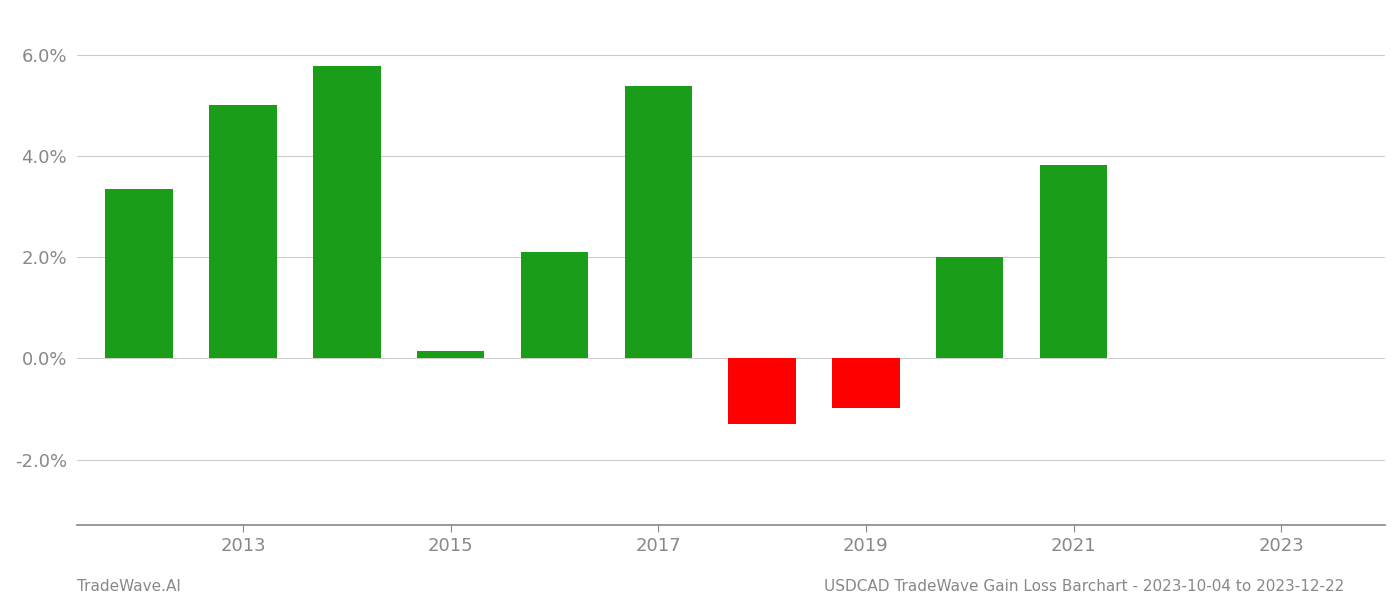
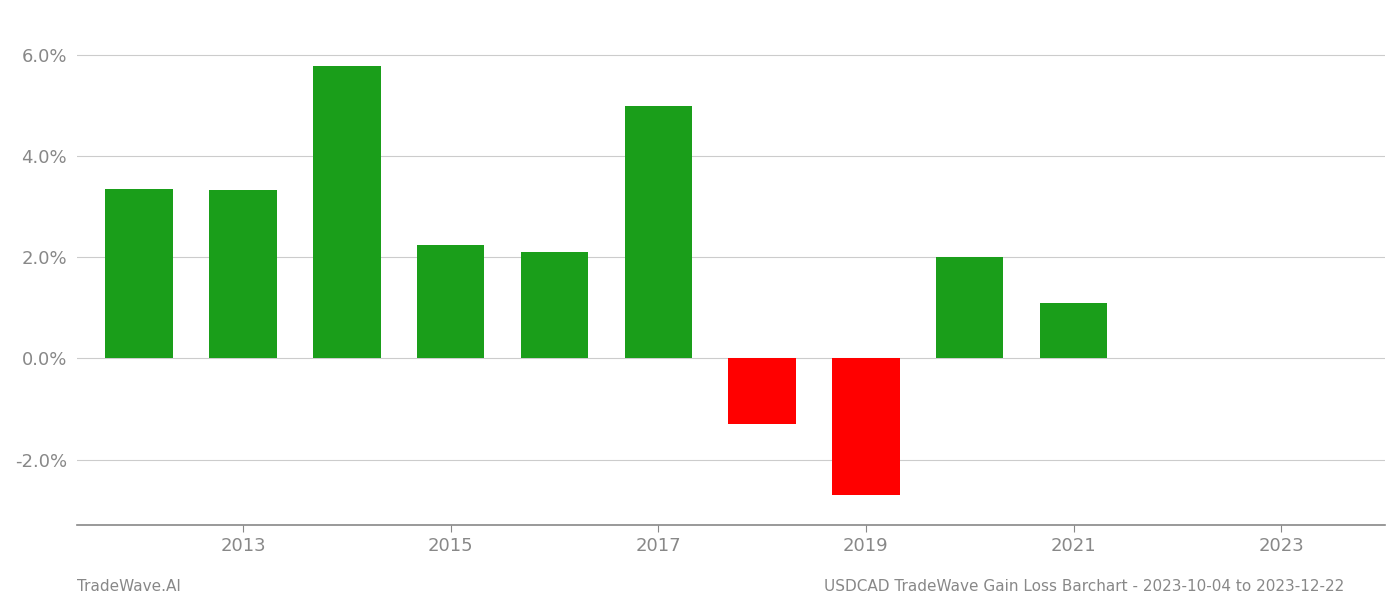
2013: 5.02% -> 3.33%
2015: 0.14% -> 2.25%
2017: 5.40% -> 5.00%
2019: -0.98% -> -2.70%
2021: 3.84% -> 1.10%
